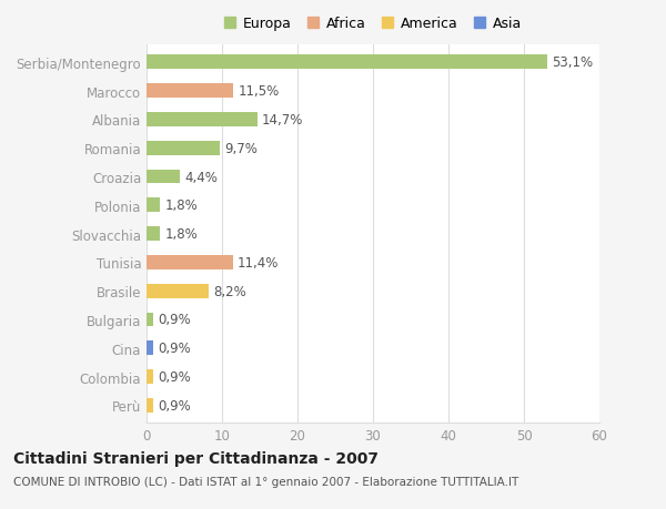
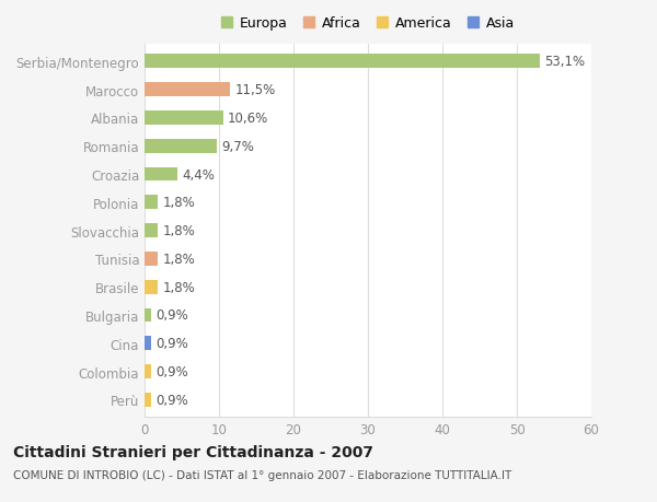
Albania: 14,7% -> 10,6%
Tunisia: 11,4% -> 1,8%
Brasile: 8,2% -> 1,8%
